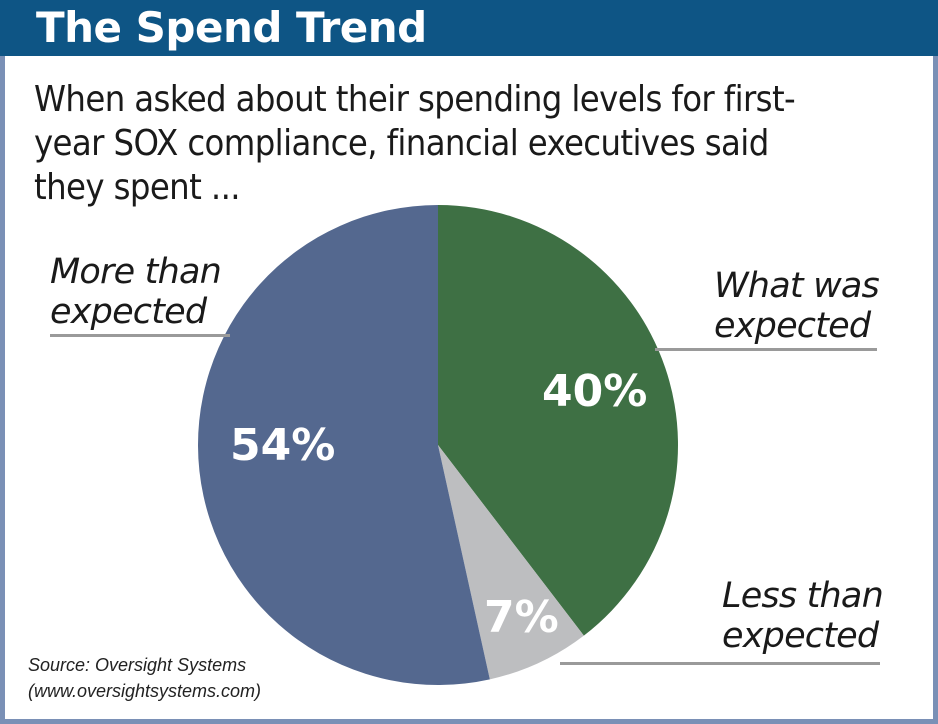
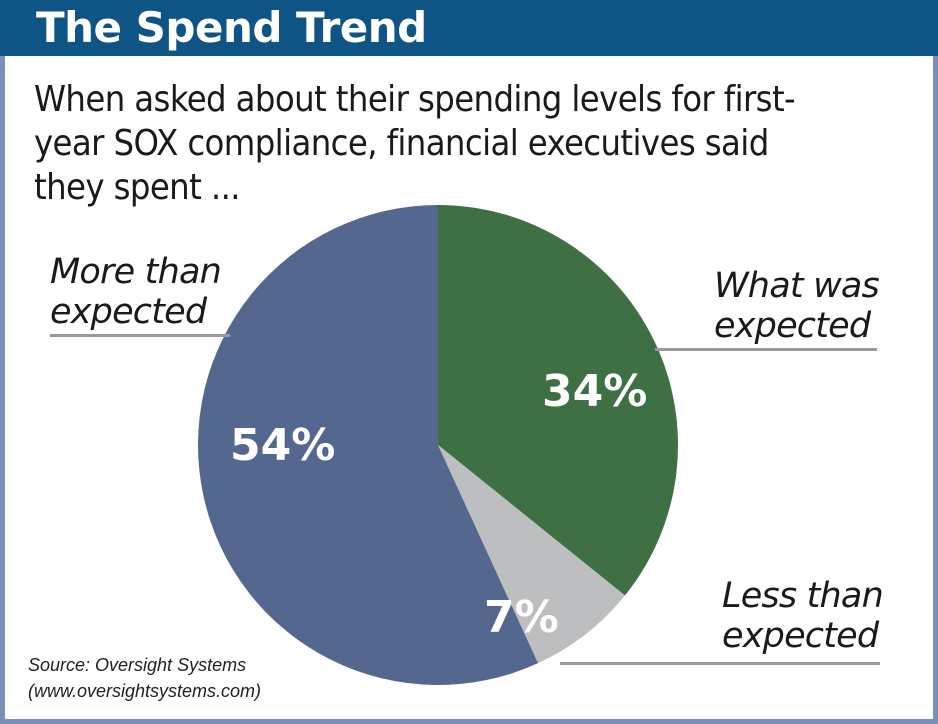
What was expected: 40% -> 34%
